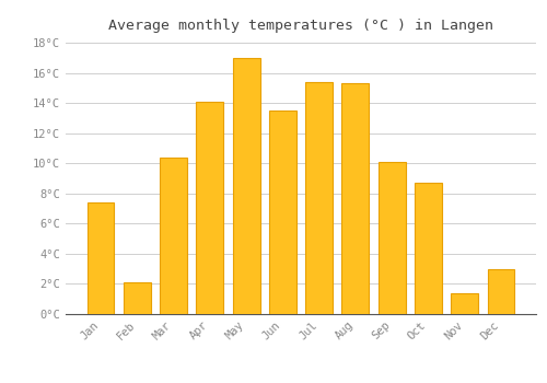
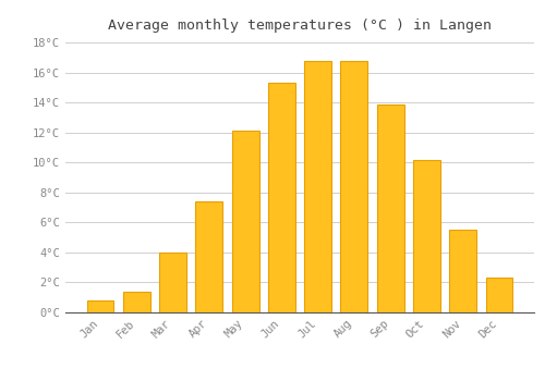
Jan: 7.4°C -> 0.8°C
Feb: 2.1°C -> 1.4°C
Mar: 10.4°C -> 4.0°C
Apr: 14.1°C -> 7.4°C
May: 17.0°C -> 12.1°C
Jun: 13.5°C -> 15.3°C
Jul: 15.4°C -> 16.8°C
Aug: 15.3°C -> 16.8°C
Sep: 10.1°C -> 13.9°C
Oct: 8.7°C -> 10.2°C
Nov: 1.4°C -> 5.5°C
Dec: 3.0°C -> 2.3°C
